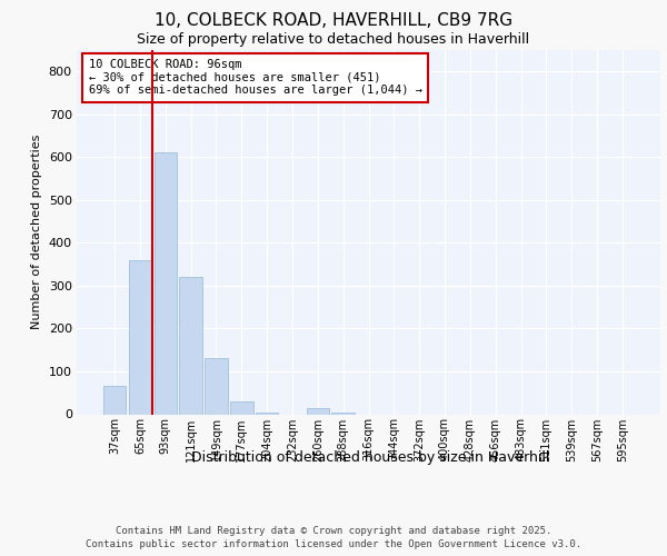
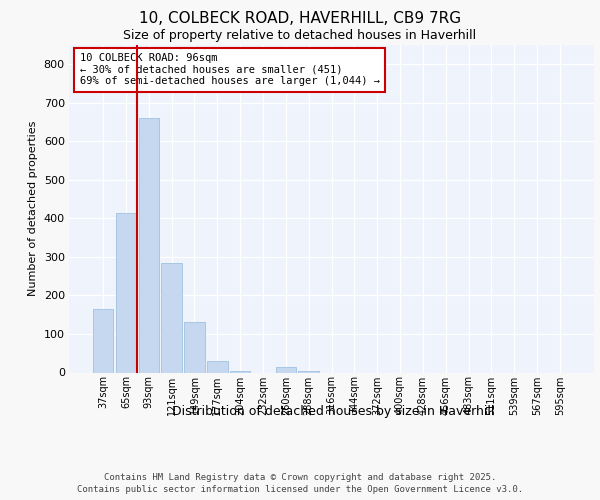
37sqm: 65 -> 165
65sqm: 360 -> 415
93sqm: 610 -> 660
121sqm: 320 -> 285
